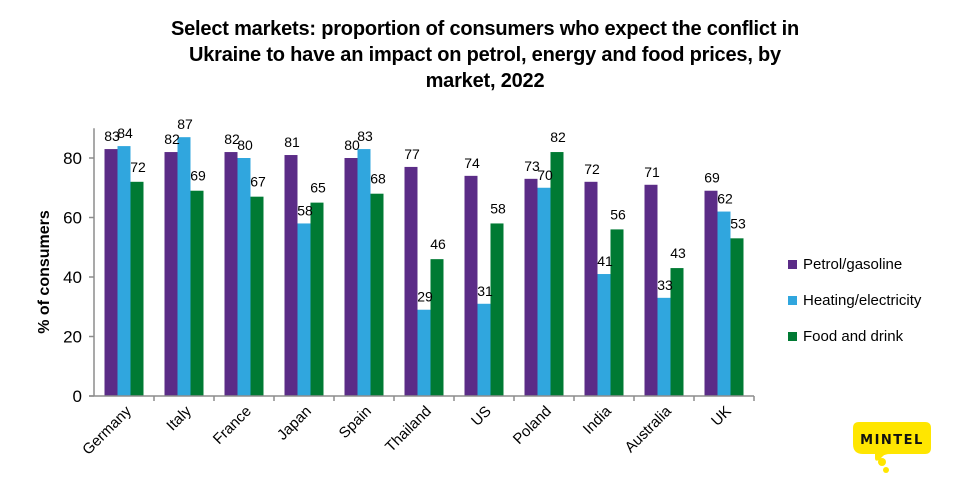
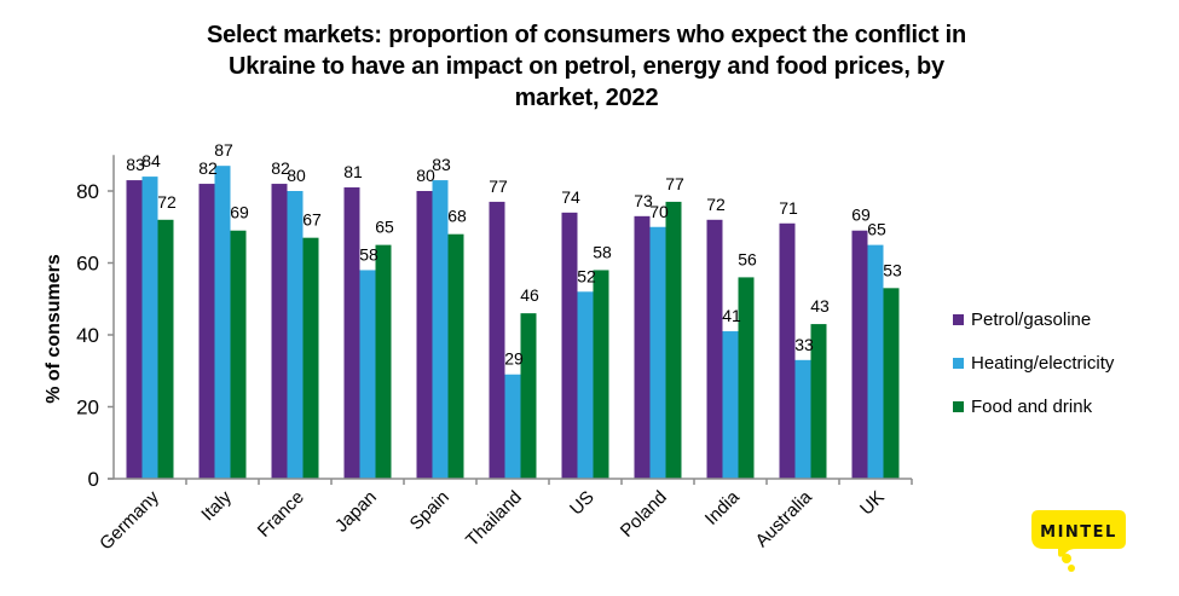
Heating/electricity/US: 31 -> 52
Food and drink/Poland: 82 -> 77
Heating/electricity/UK: 62 -> 65
